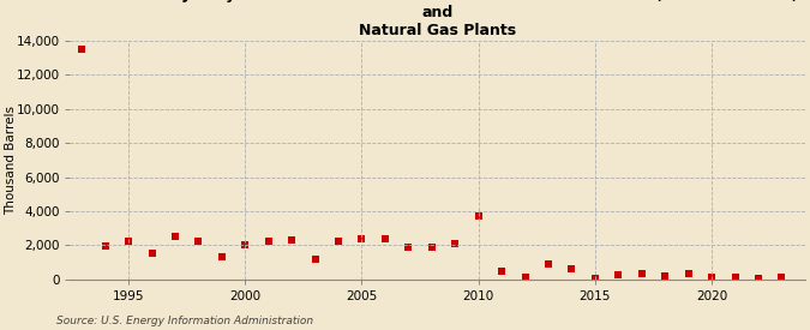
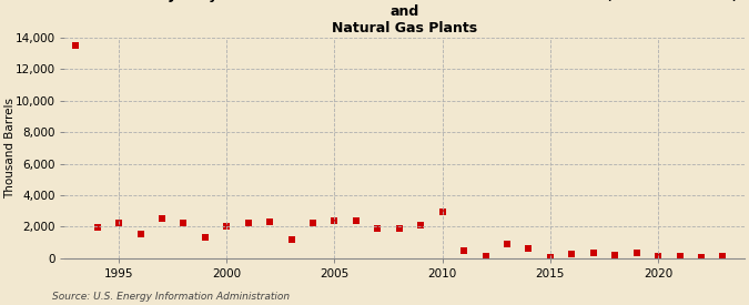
2010: 3,700 -> 2,900
